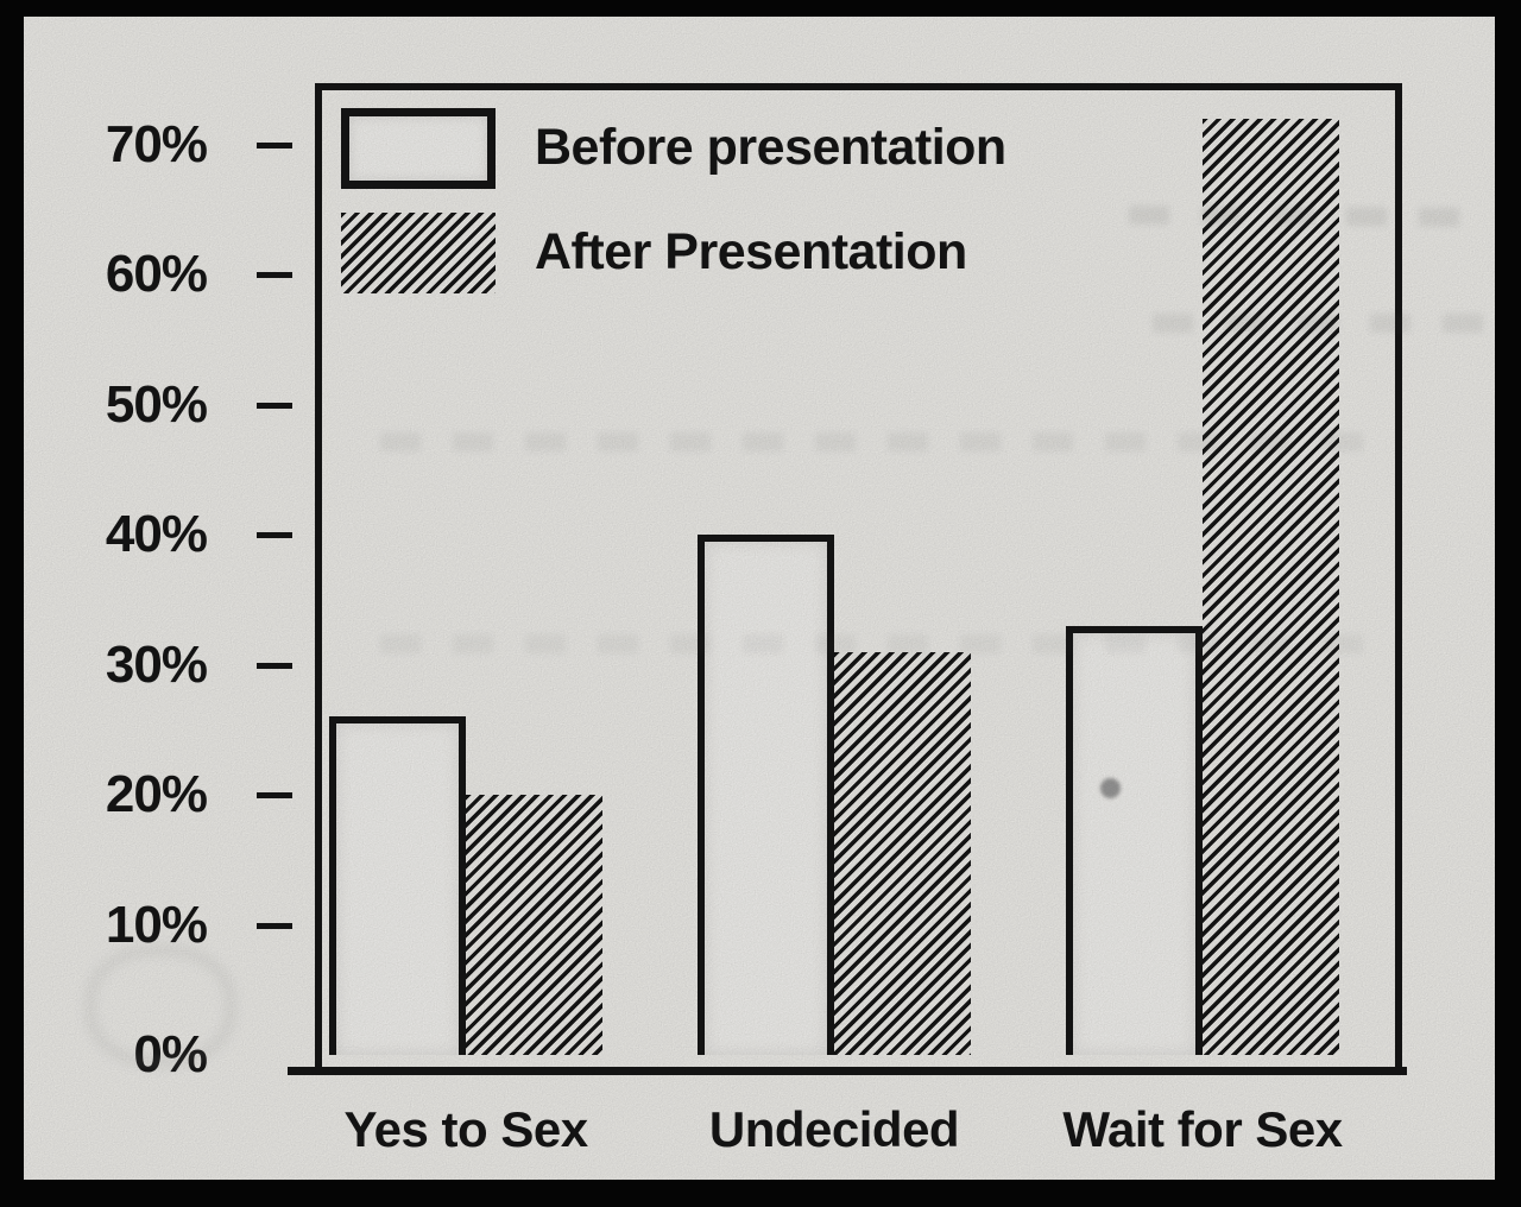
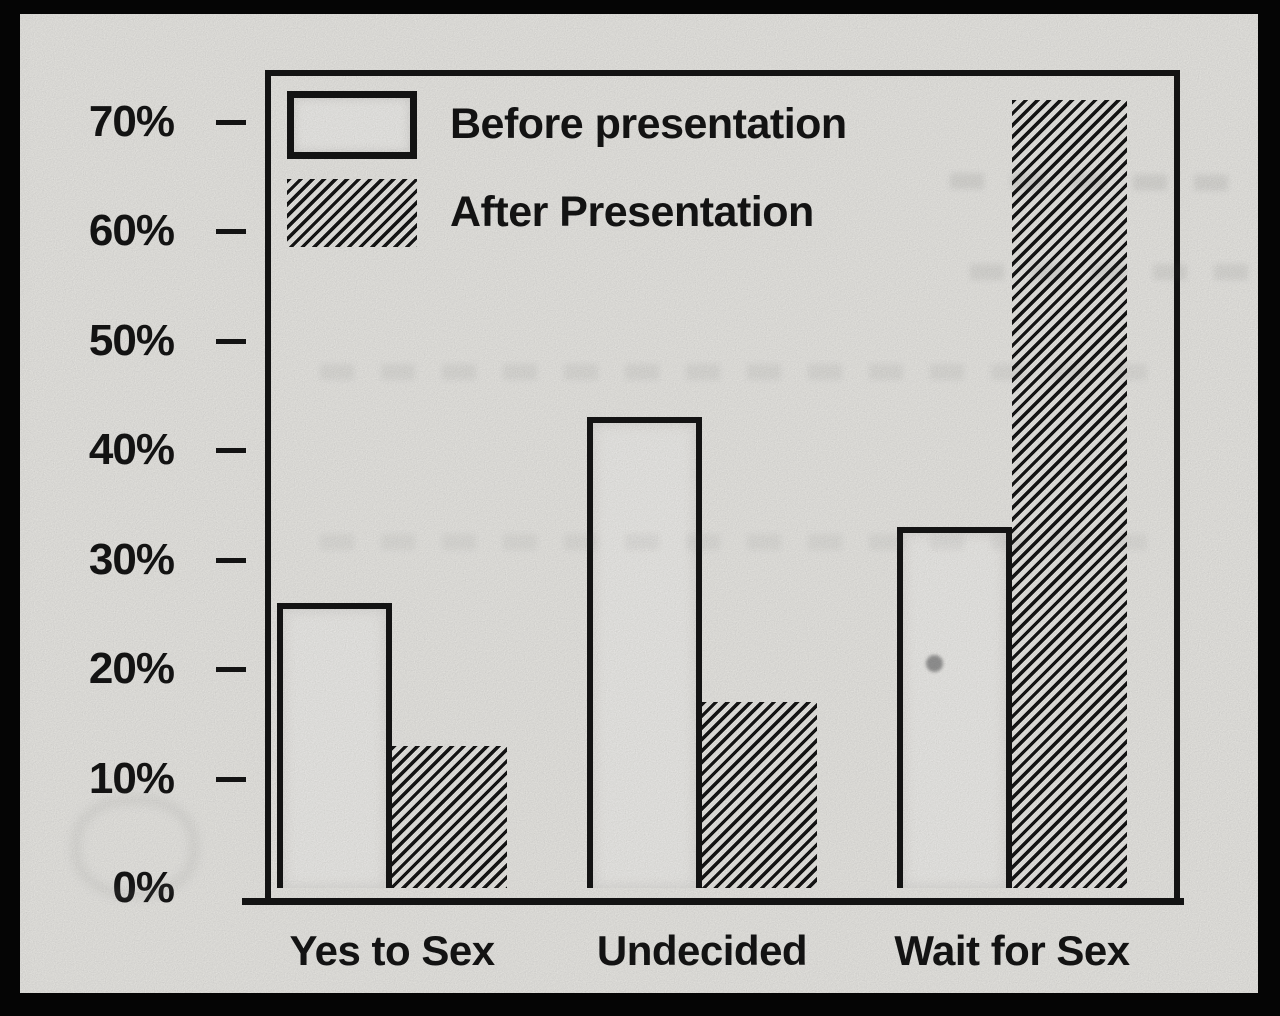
After Presentation/Yes to Sex: 20% -> 13%
Before presentation/Undecided: 40% -> 43%
After Presentation/Undecided: 31% -> 17%
